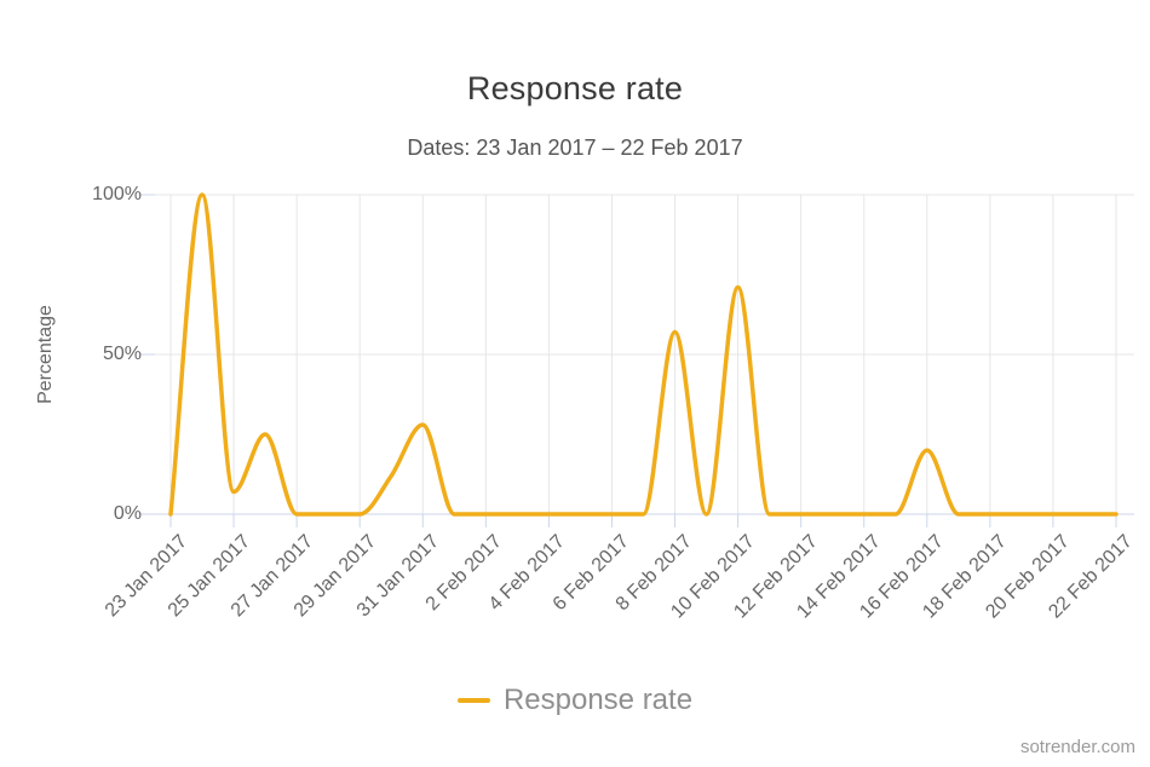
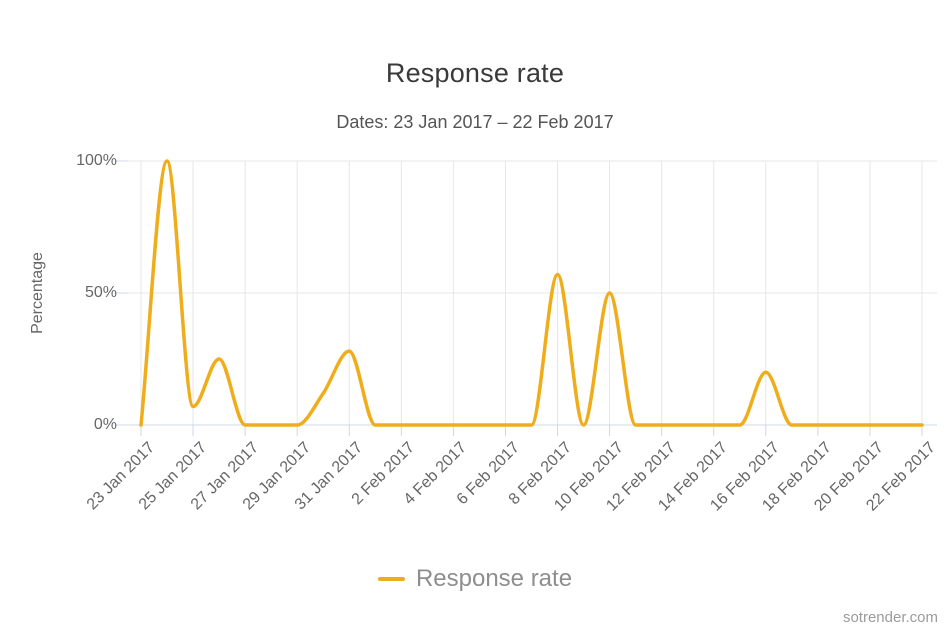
10 Feb 2017: 71% -> 50%
